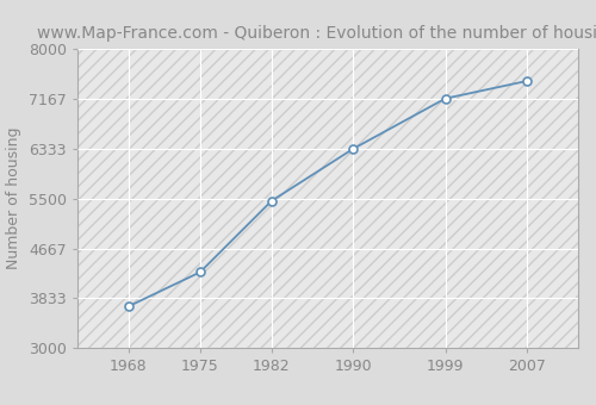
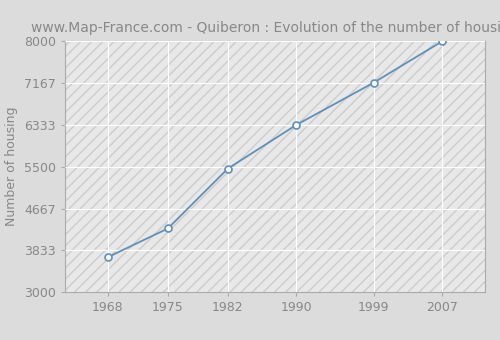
2007: 7460 -> 7990
